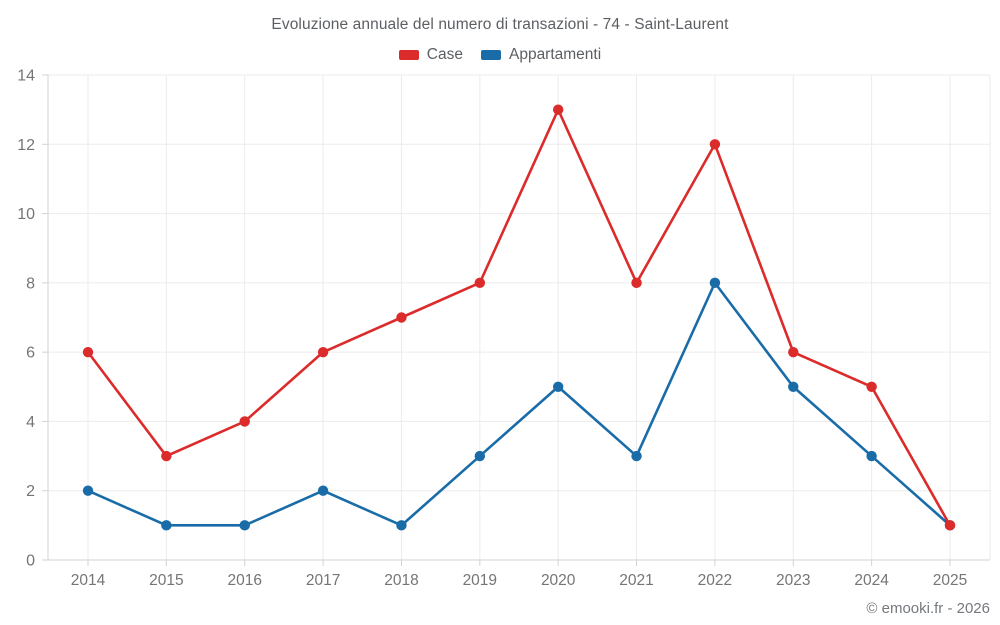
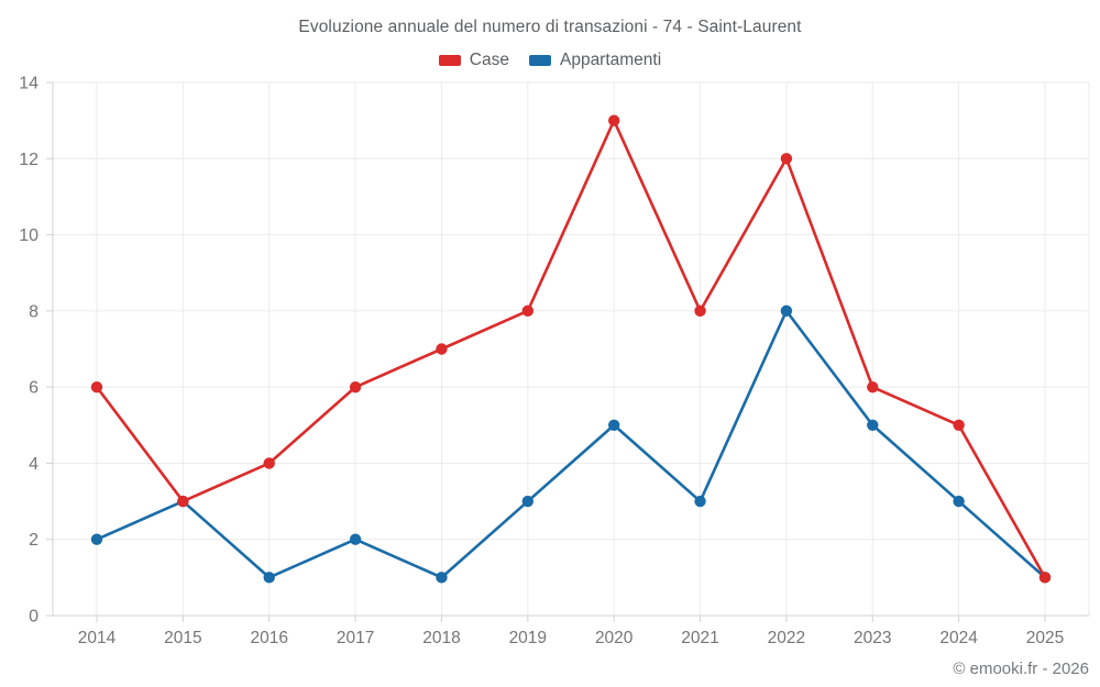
Appartamenti/2015: 1 -> 3
